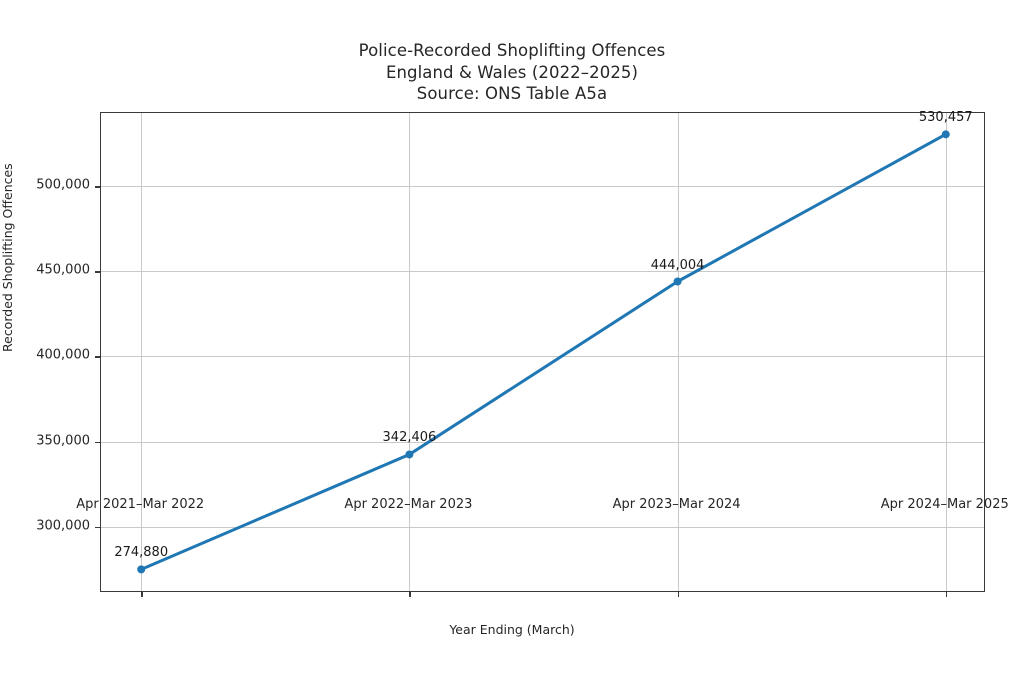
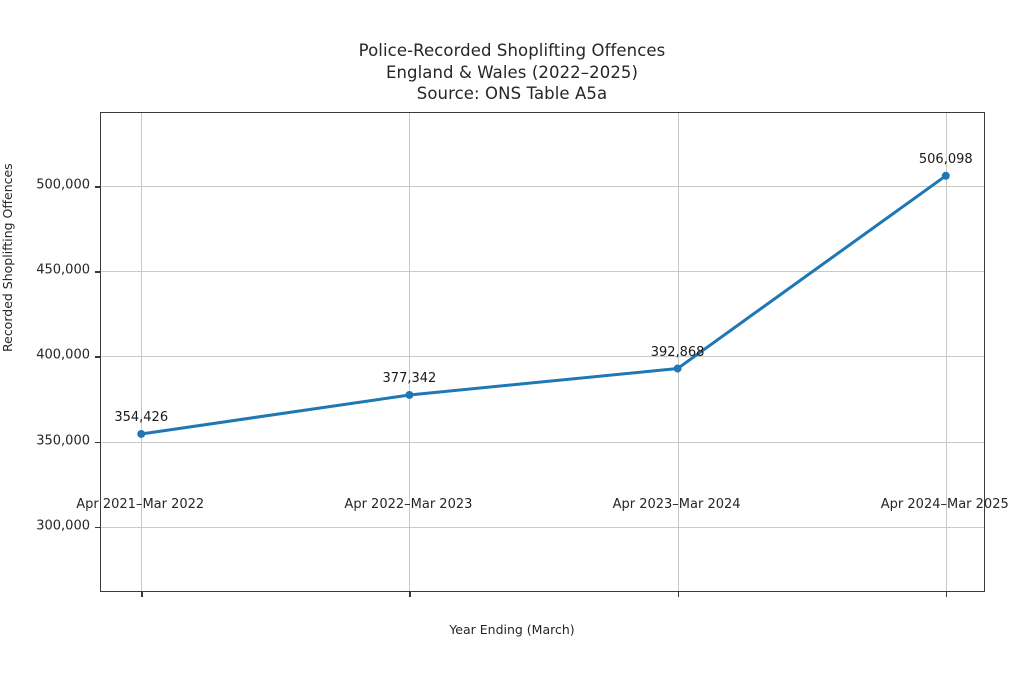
Apr 2021–Mar 2022: 274,880 -> 354,426
Apr 2022–Mar 2023: 342,406 -> 377,342
Apr 2023–Mar 2024: 444,004 -> 392,868
Apr 2024–Mar 2025: 530,457 -> 506,098
